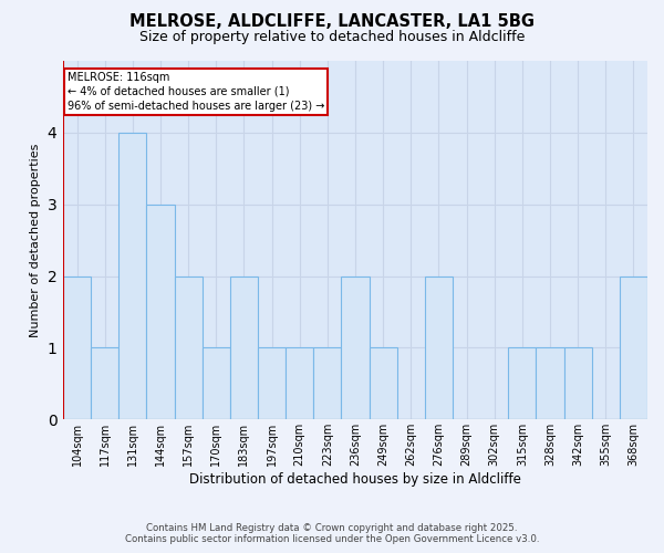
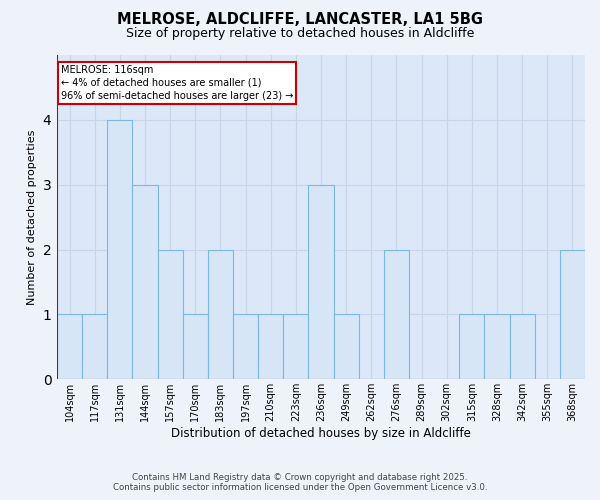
104sqm: 2 -> 1
236sqm: 2 -> 3
